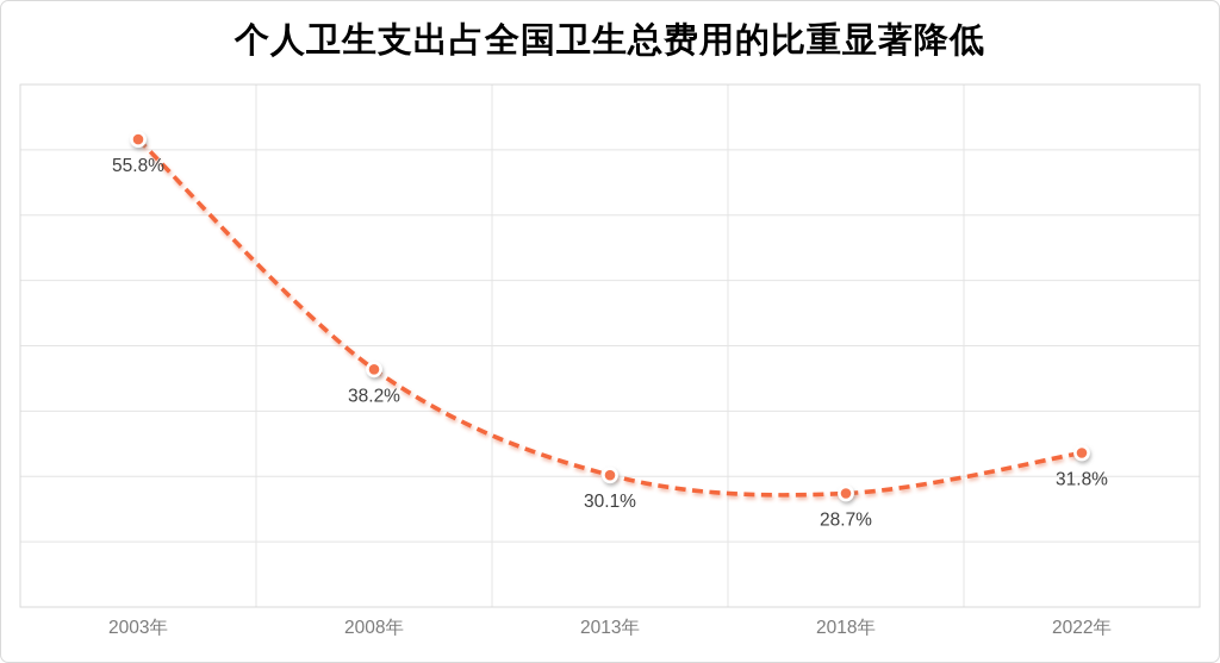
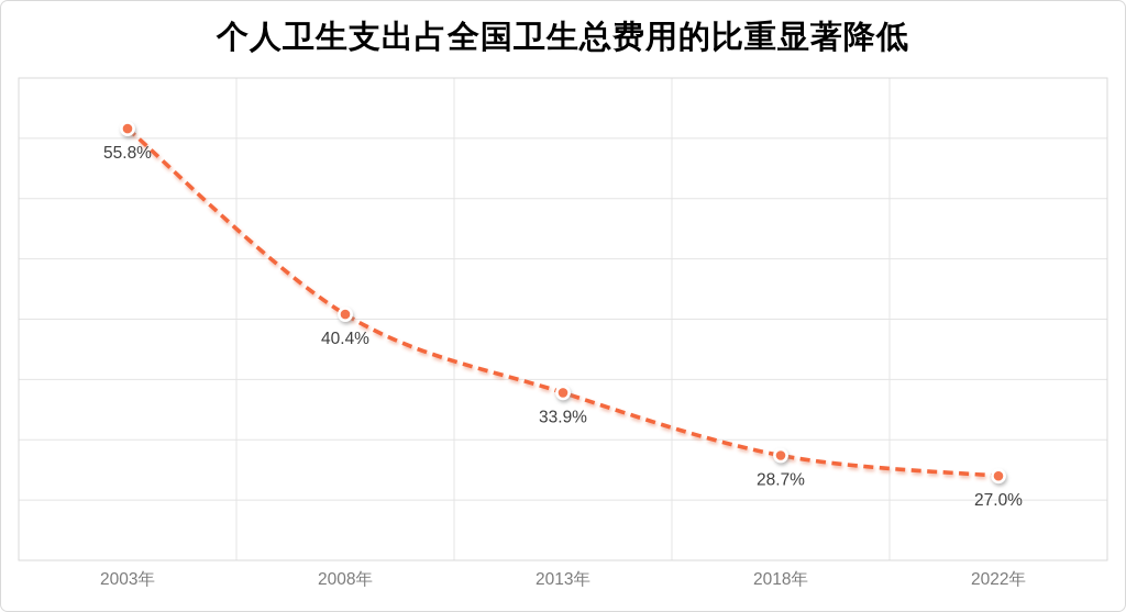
2008年: 38.2% -> 40.4%
2013年: 30.1% -> 33.9%
2022年: 31.8% -> 27.0%
